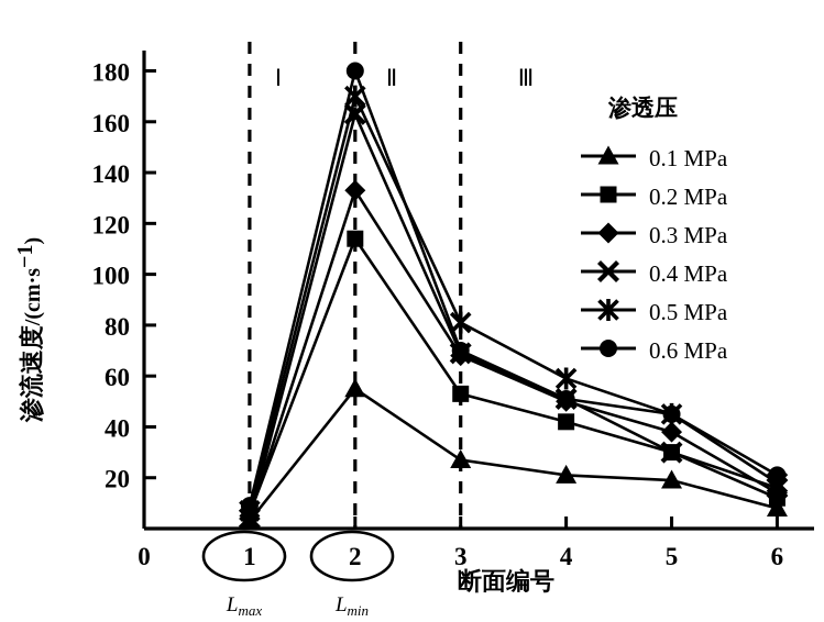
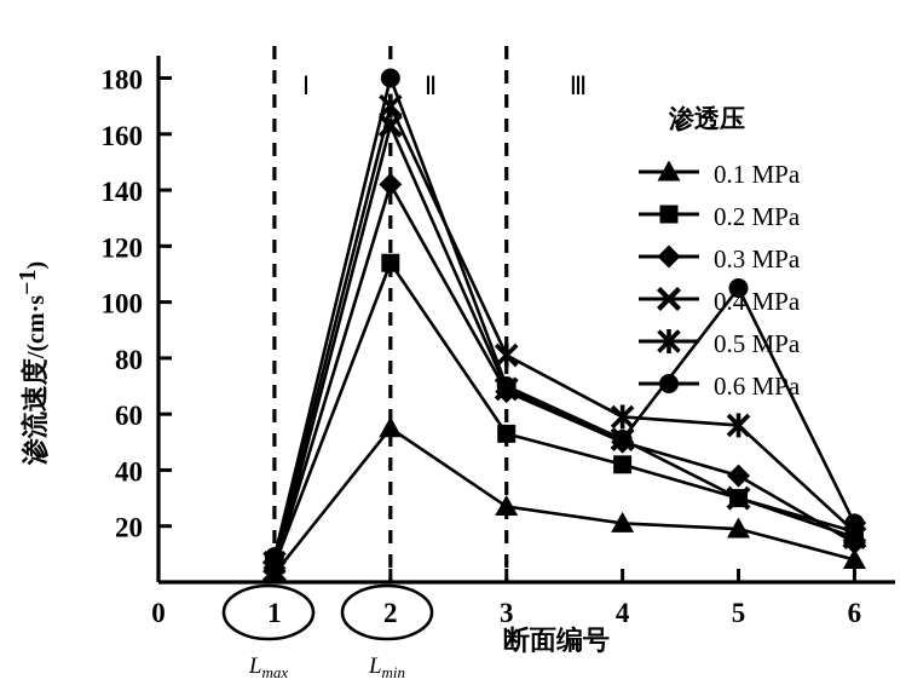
0.3 MPa/2: 133 -> 142
0.5 MPa/5: 45 -> 56
0.6 MPa/5: 45 -> 105
0.2 MPa/6: 12 -> 18
